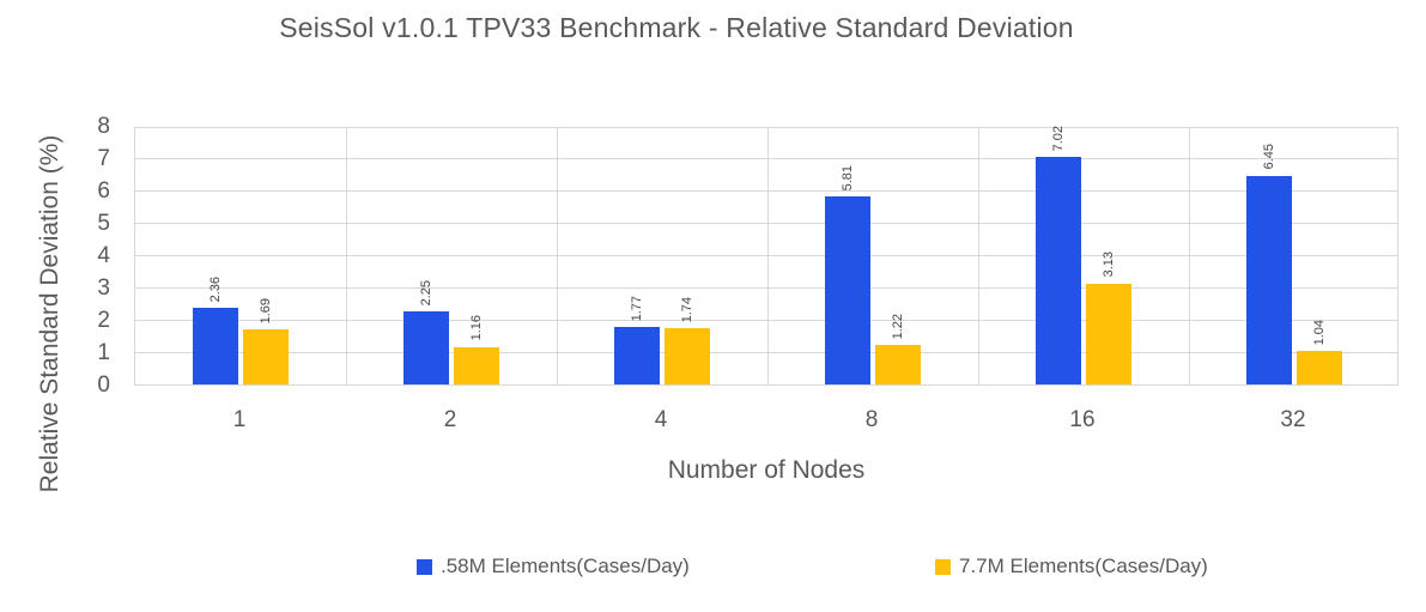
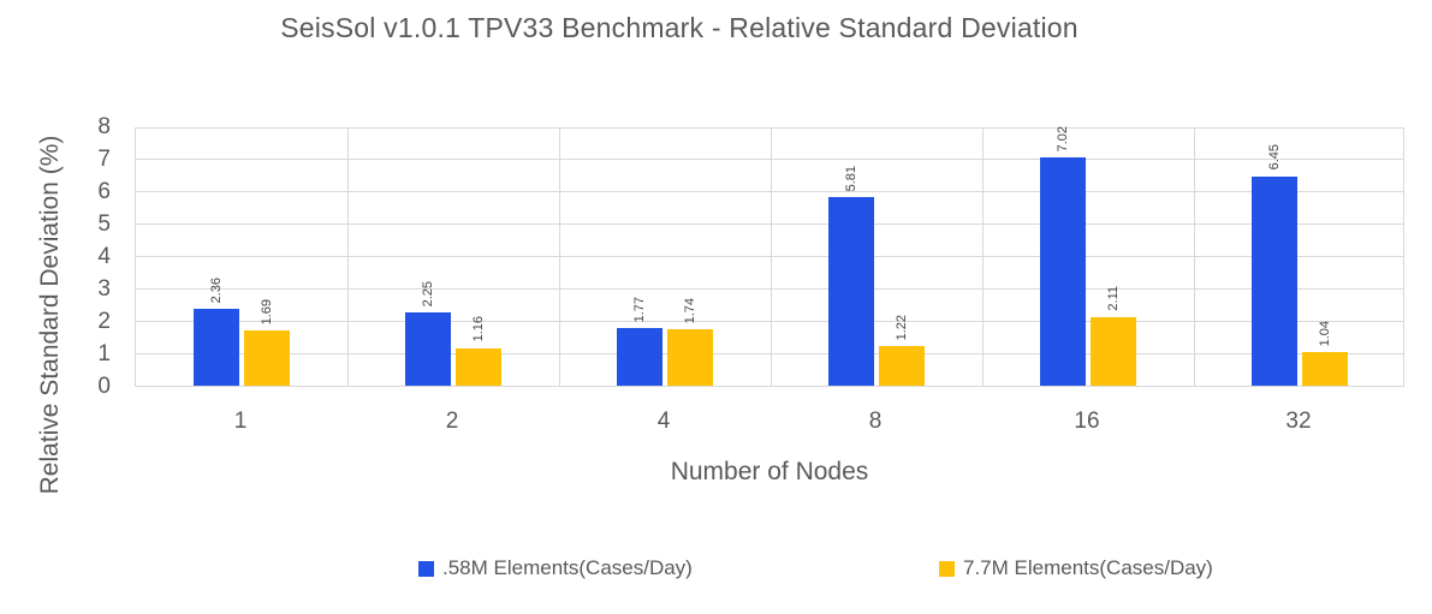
7.7M Elements(Cases/Day)/16: 3.13 -> 2.11
